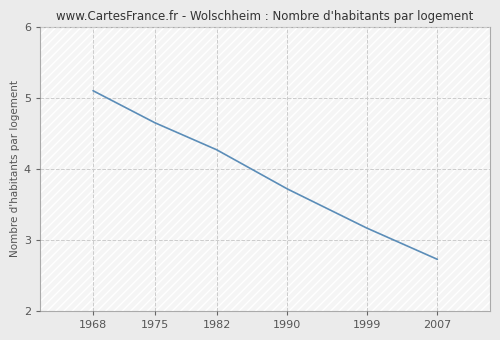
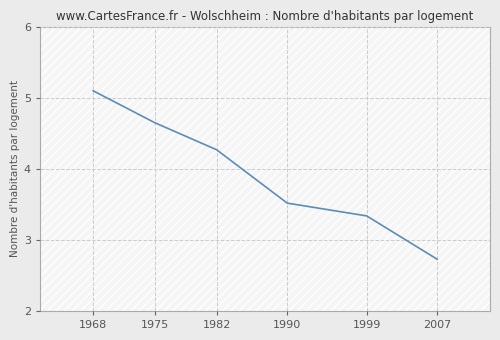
1990: 3.72 -> 3.52
1999: 3.17 -> 3.34
